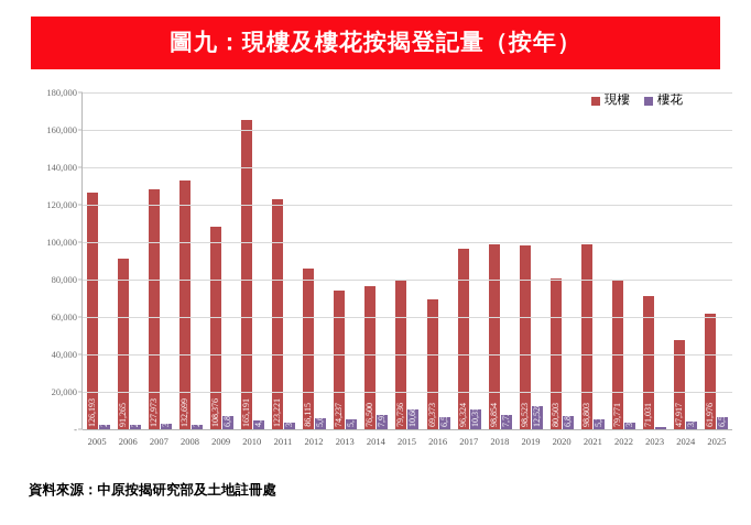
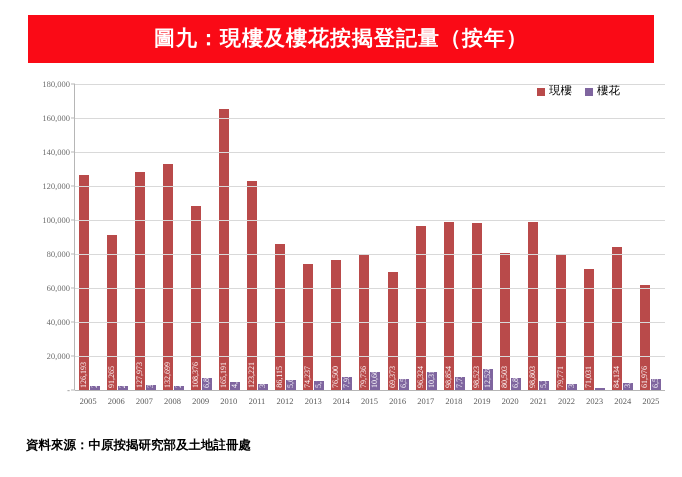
現樓/2024: 47,917 -> 84,134
